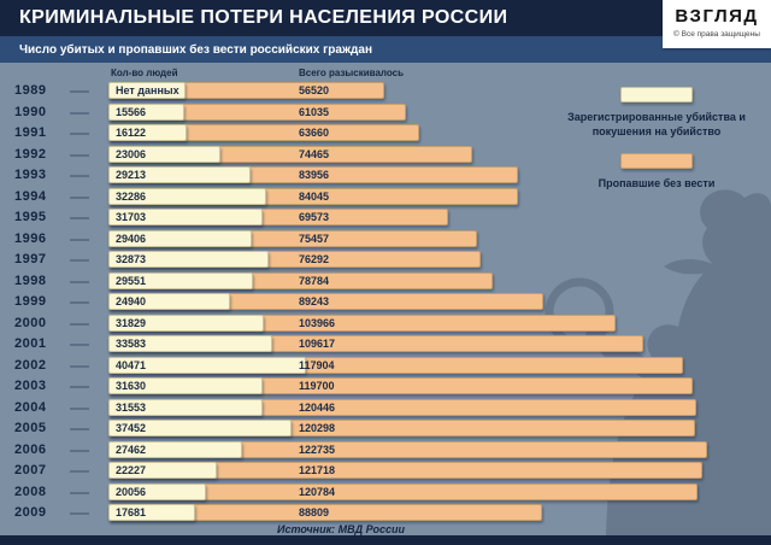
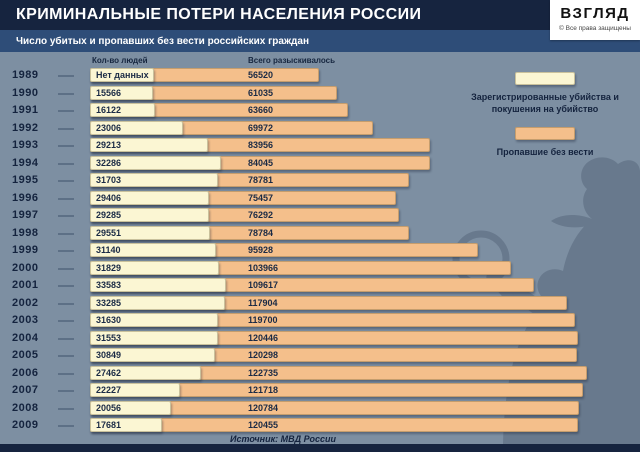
Пропавшие без вести/1992: 74465 -> 69972
Пропавшие без вести/1995: 69573 -> 78781
Зарегистрированные убийства и покушения на убийство/1997: 32873 -> 29285
Зарегистрированные убийства и покушения на убийство/1999: 24940 -> 31140
Пропавшие без вести/1999: 89243 -> 95928
Зарегистрированные убийства и покушения на убийство/2002: 40471 -> 33285
Зарегистрированные убийства и покушения на убийство/2005: 37452 -> 30849
Пропавшие без вести/2009: 88809 -> 120455
